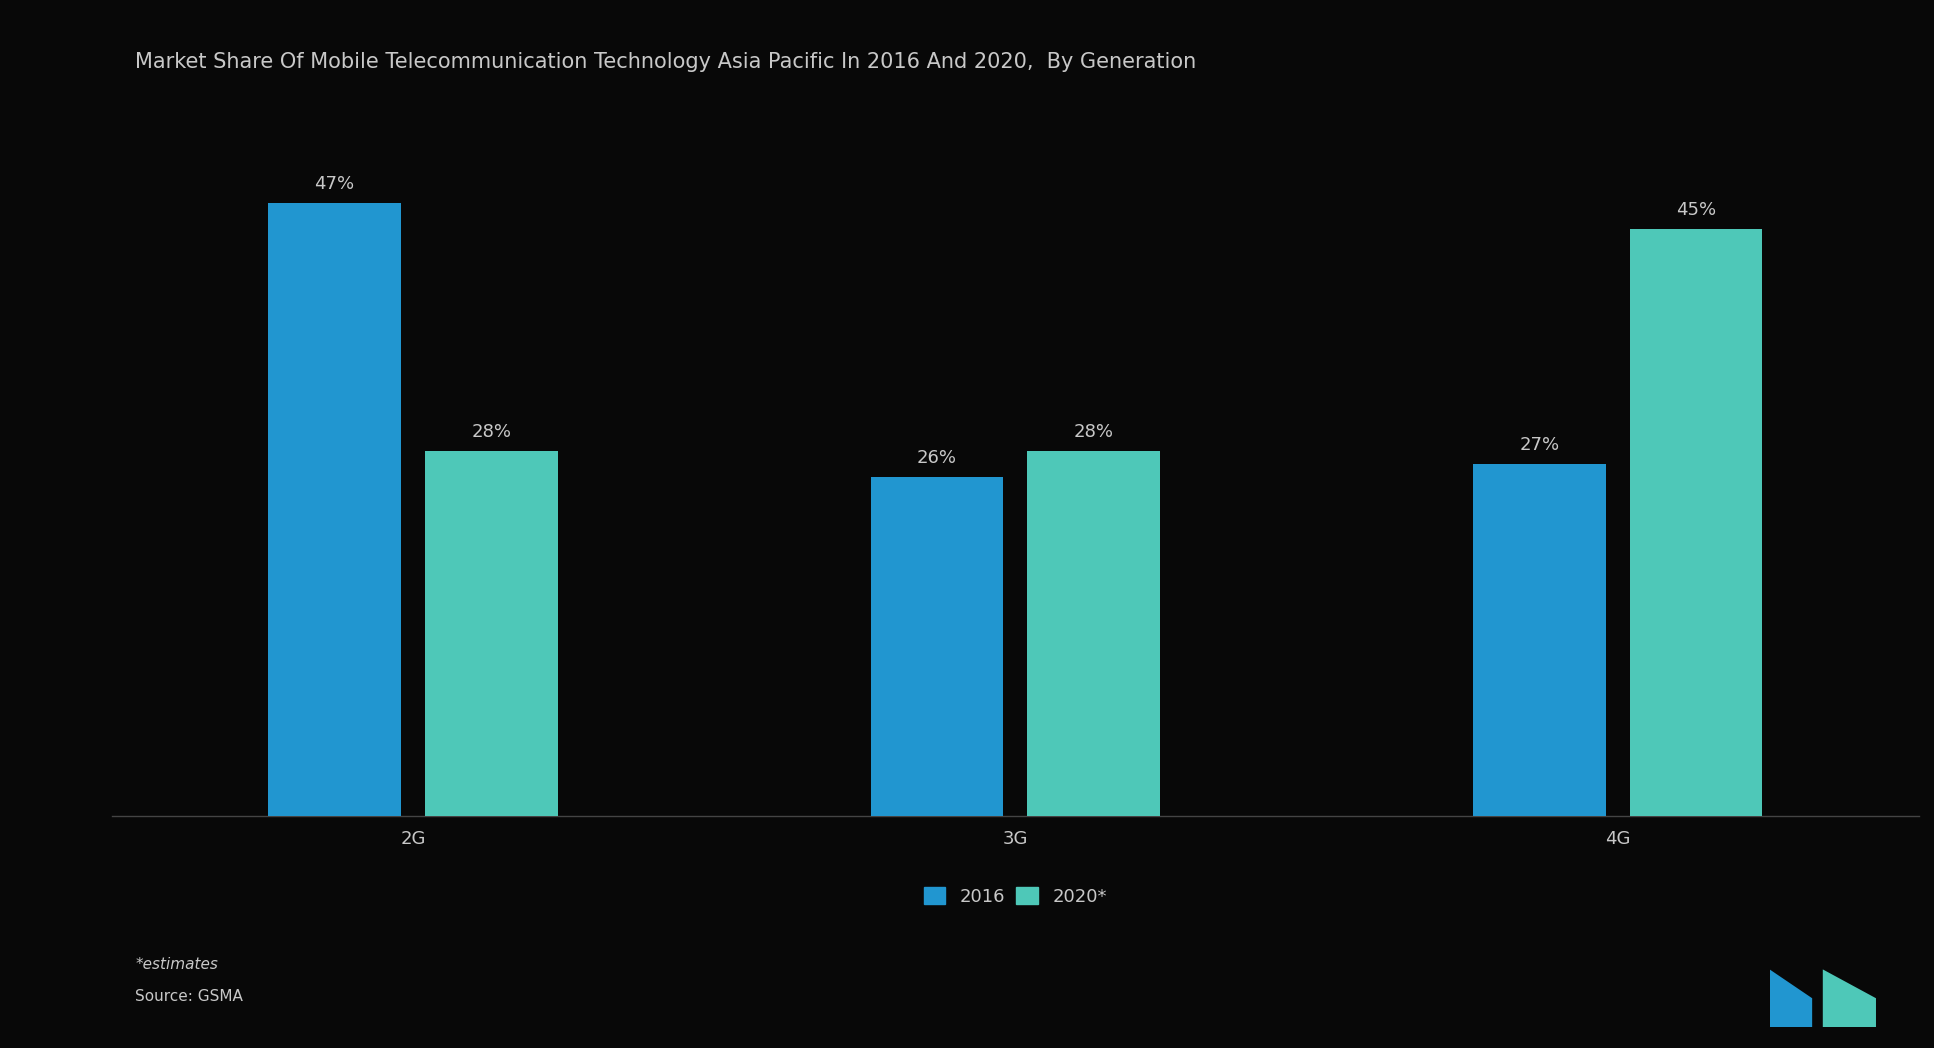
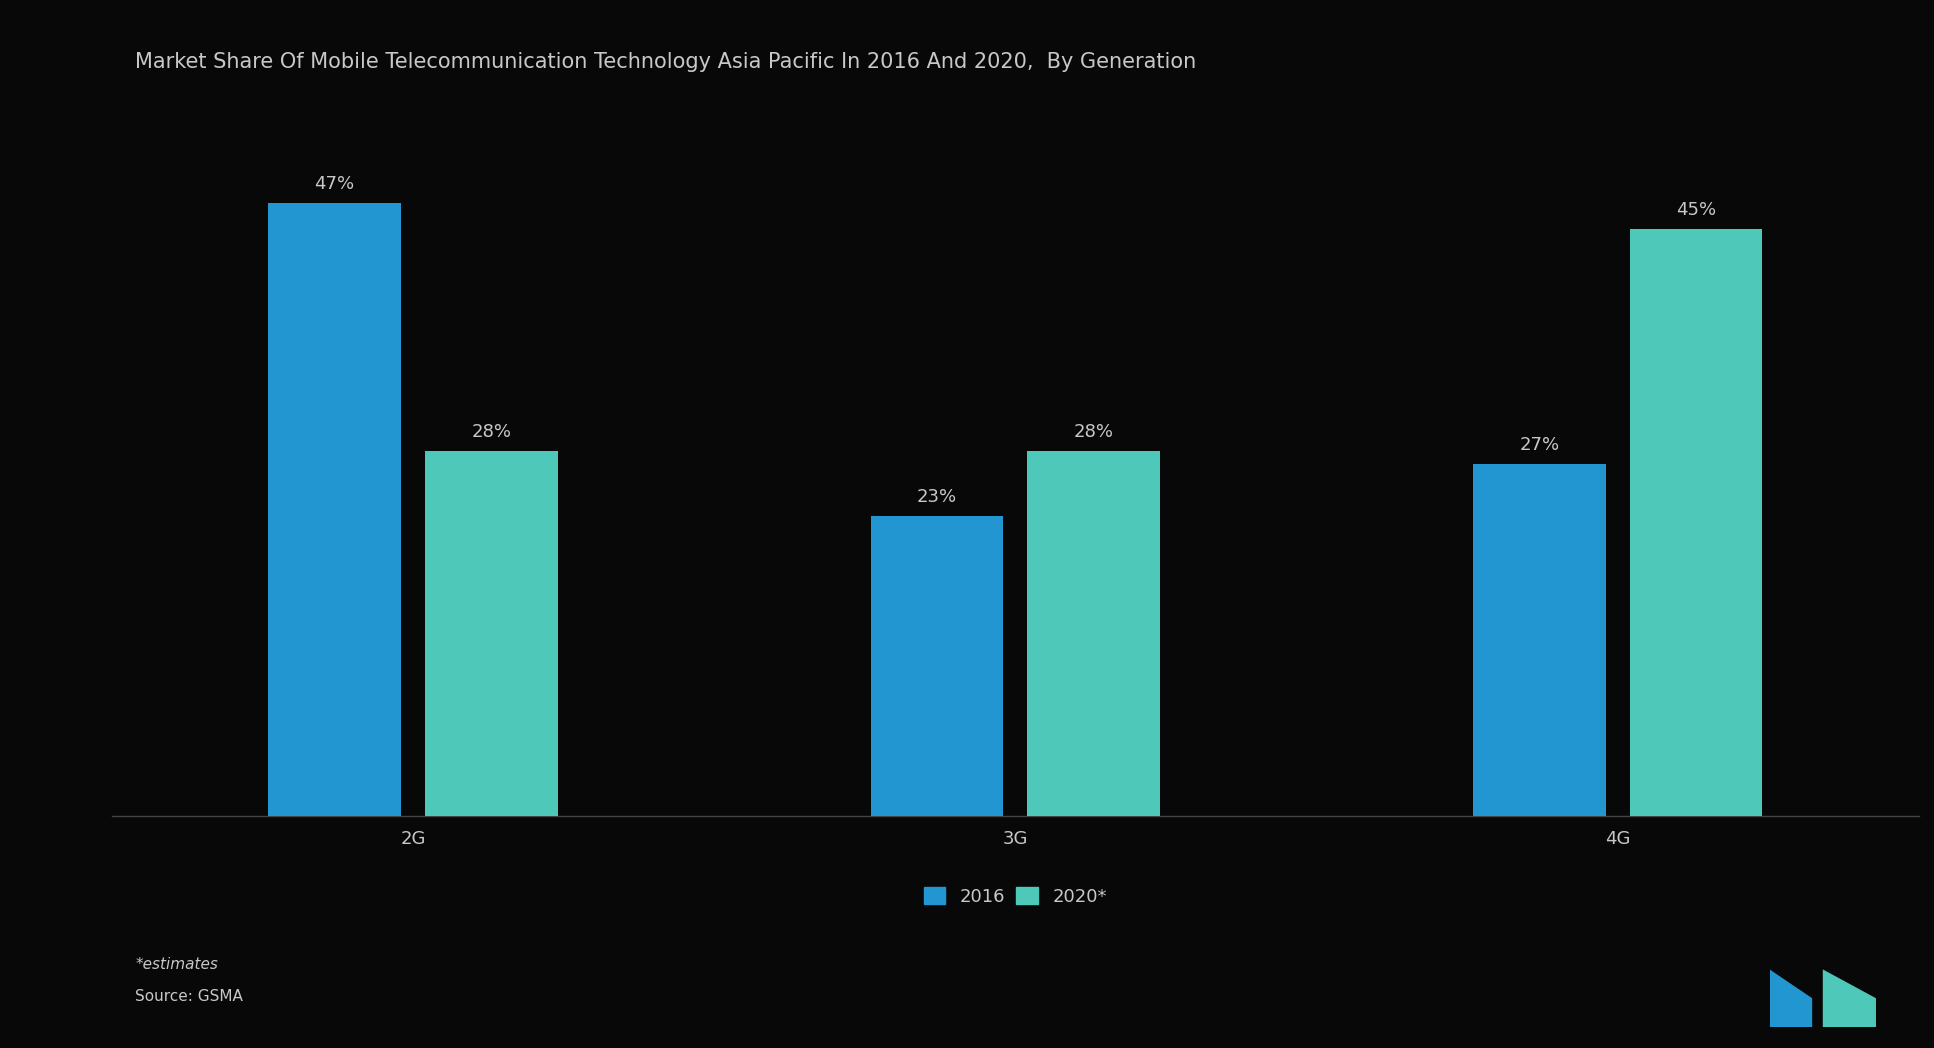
2016/3G: 26% -> 23%
